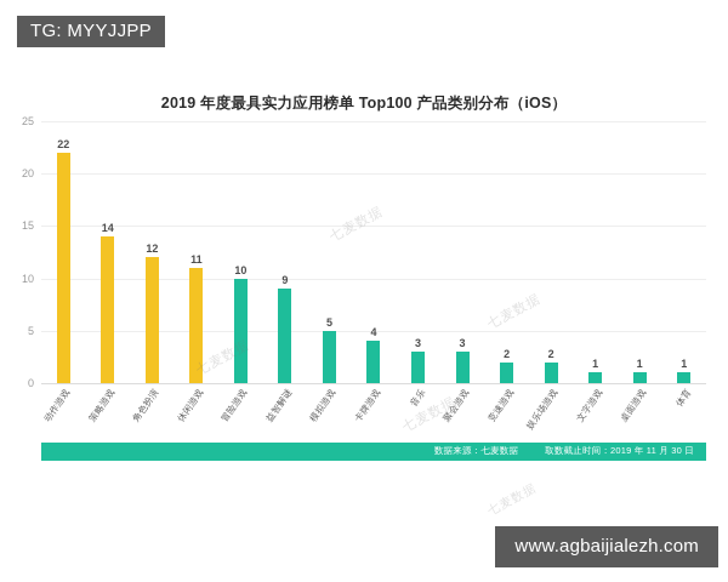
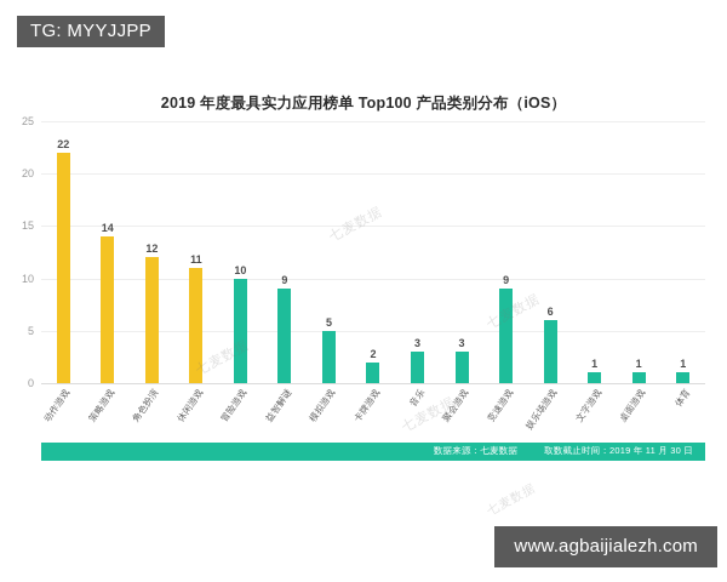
卡牌游戏: 4 -> 2
竞速游戏: 2 -> 9
娱乐场游戏: 2 -> 6
